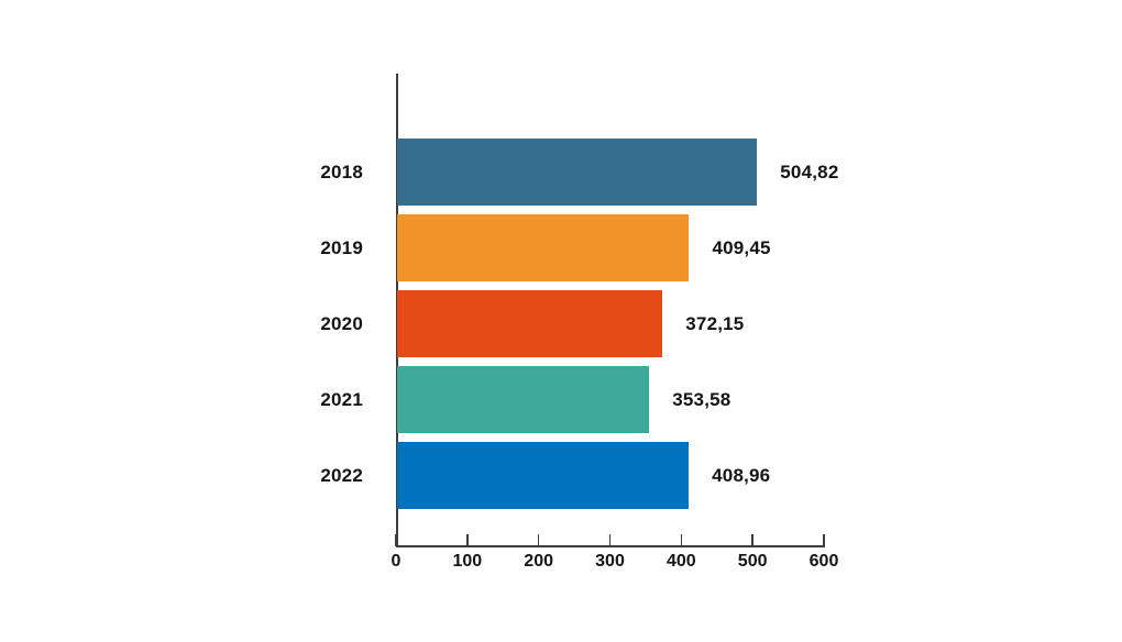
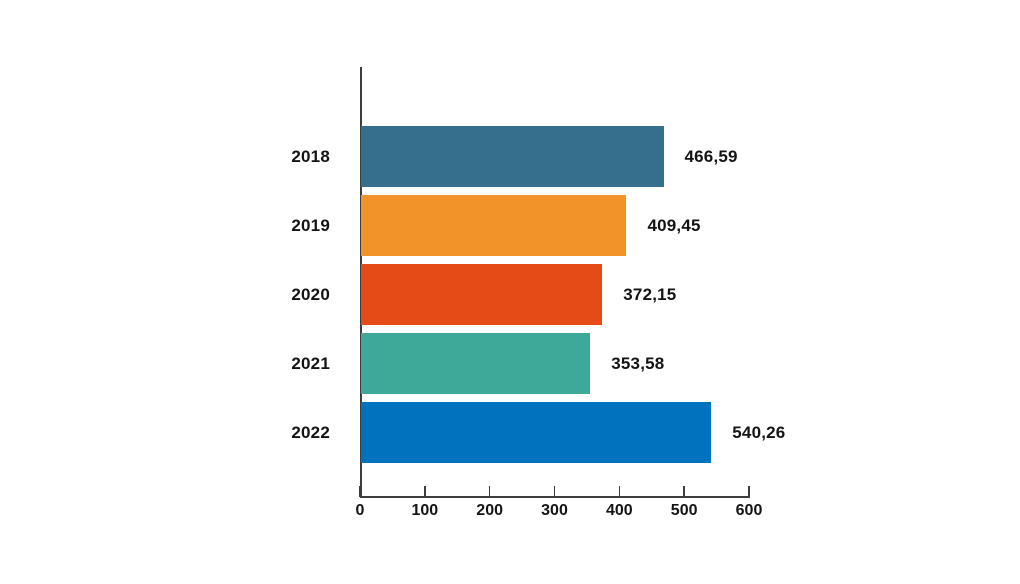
2018: 504,82 -> 466,59
2022: 408,96 -> 540,26
